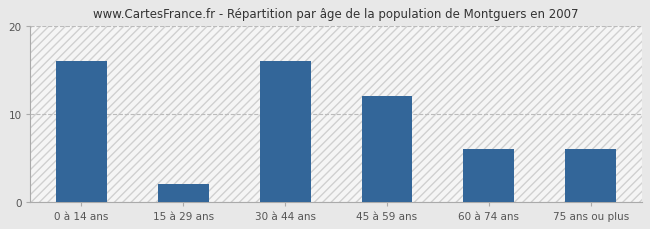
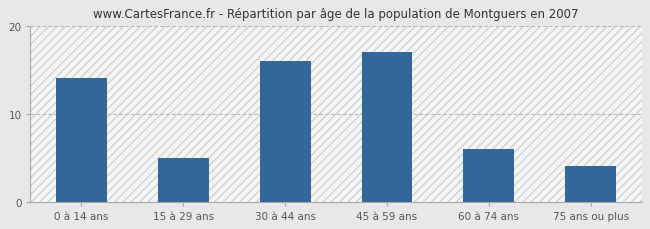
0 à 14 ans: 16 -> 14
15 à 29 ans: 2 -> 5
45 à 59 ans: 12 -> 17
75 ans ou plus: 6 -> 4
